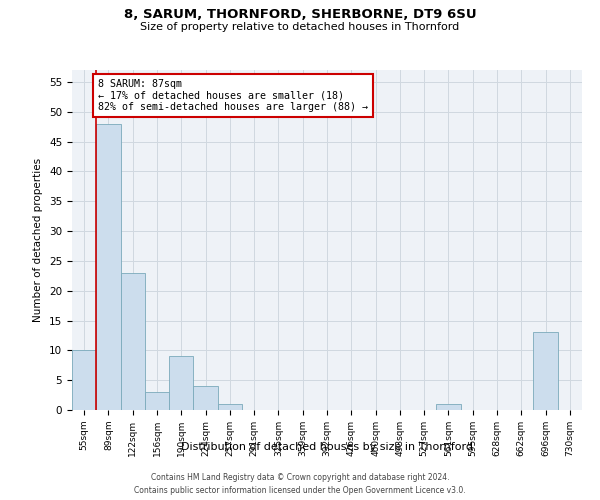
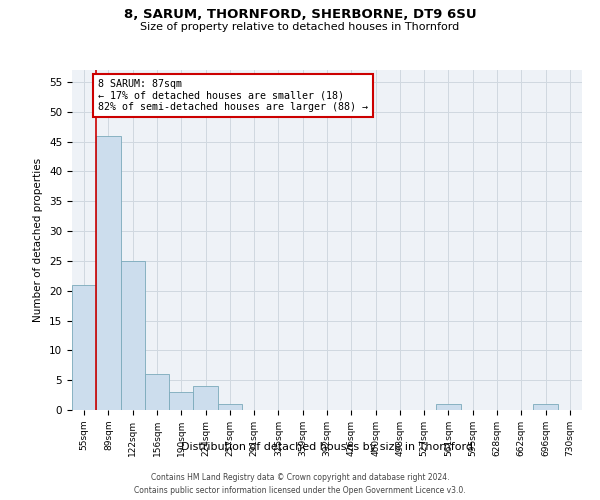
55sqm: 10 -> 21
89sqm: 48 -> 46
122sqm: 23 -> 25
156sqm: 3 -> 6
190sqm: 9 -> 3
696sqm: 13 -> 1
